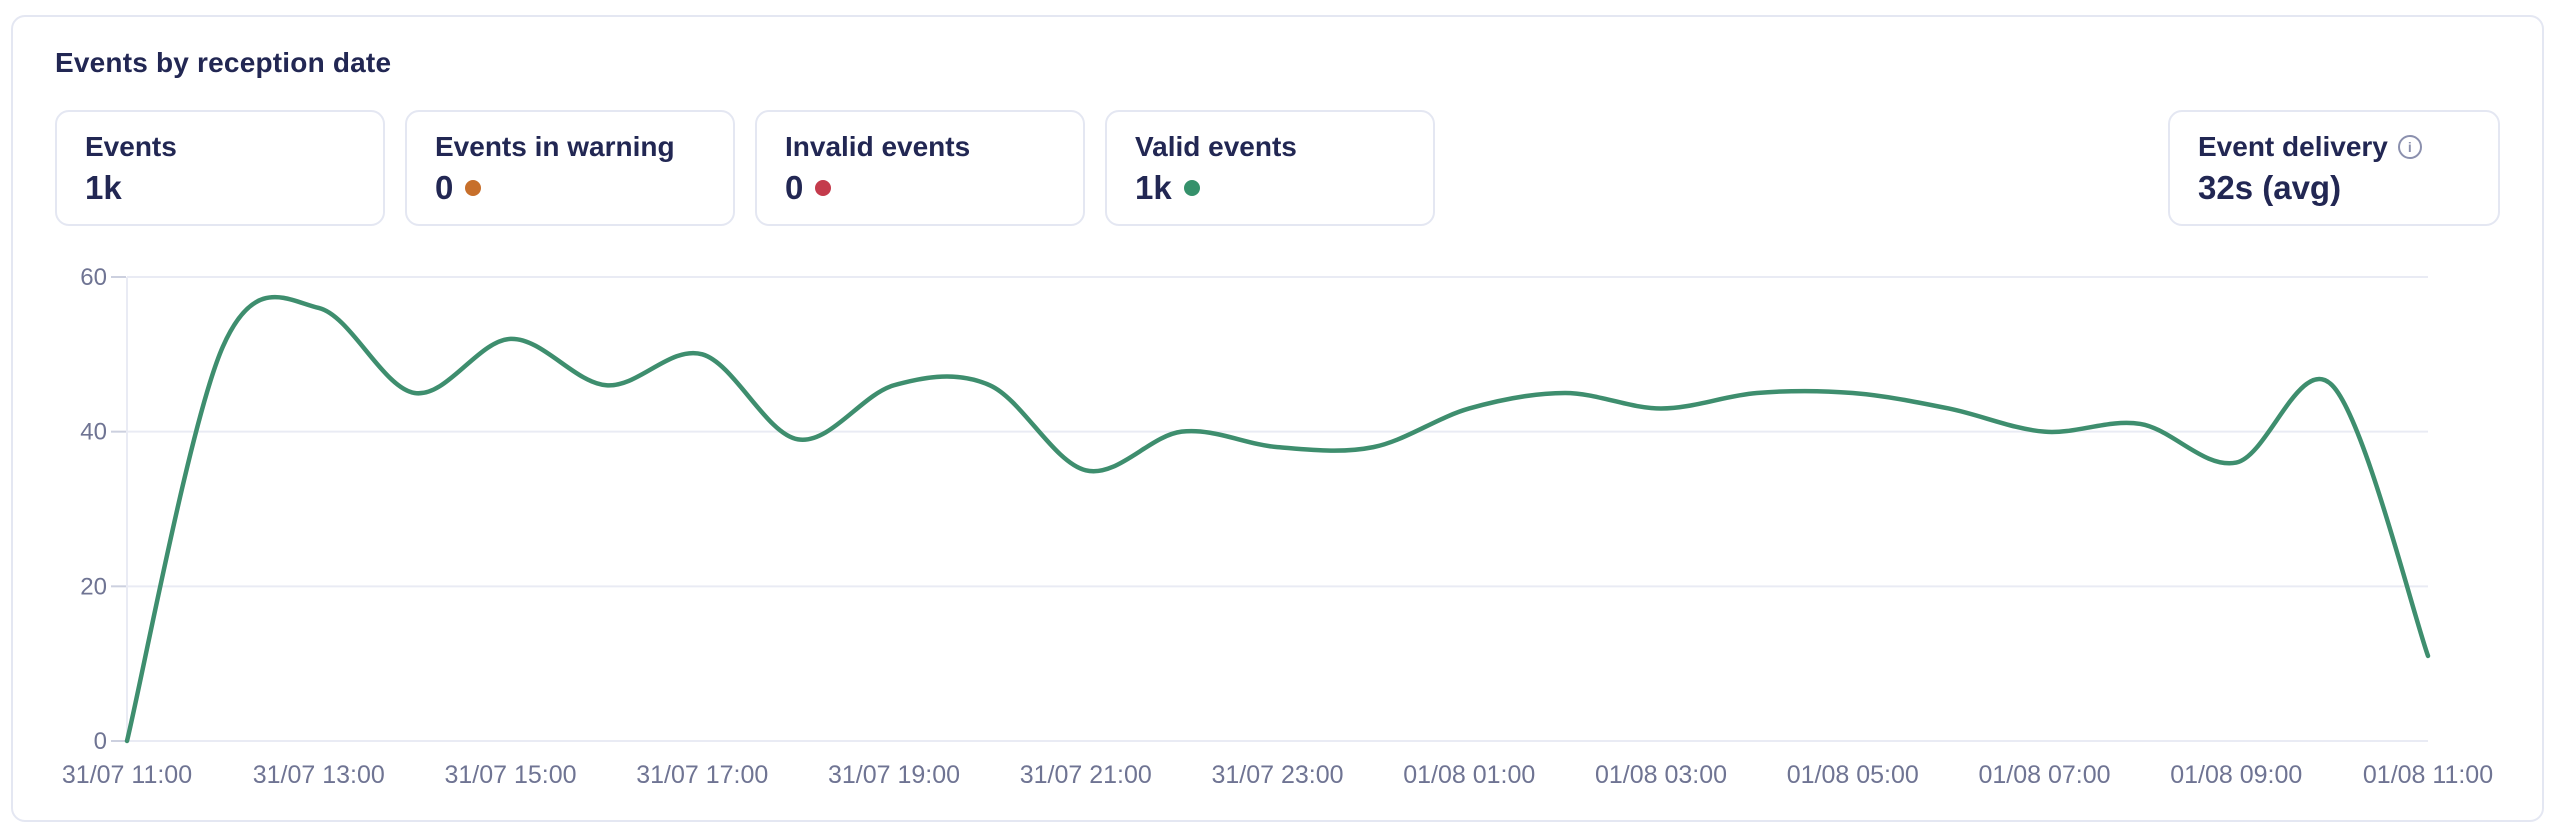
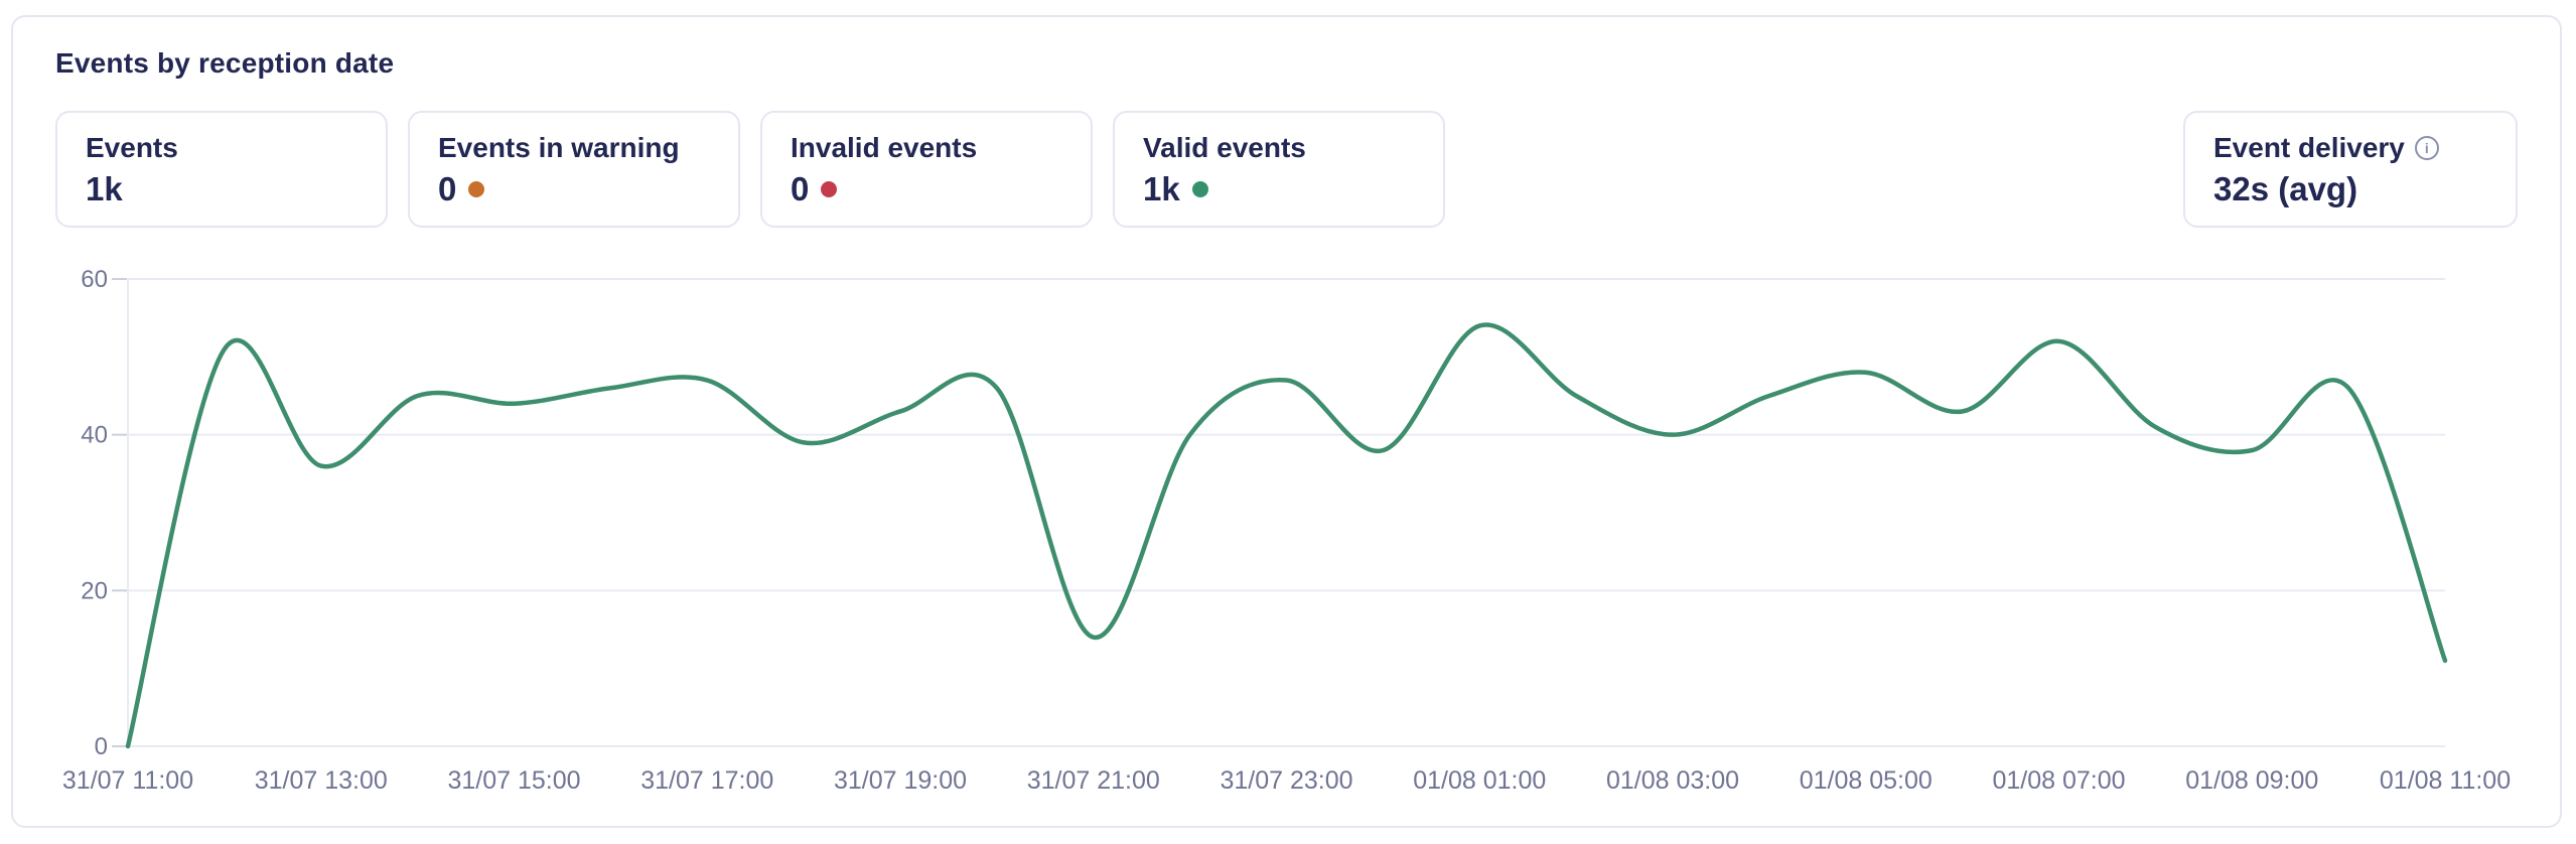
31/07 13:00: 56 -> 36
31/07 15:00: 52 -> 44
31/07 17:00: 50 -> 47
31/07 19:00: 46 -> 43
31/07 21:00: 35 -> 14
31/07 23:00: 38 -> 47
01/08 01:00: 43 -> 54
01/08 03:00: 43 -> 40
01/08 05:00: 45 -> 48
01/08 07:00: 40 -> 52
01/08 09:00: 36 -> 38
